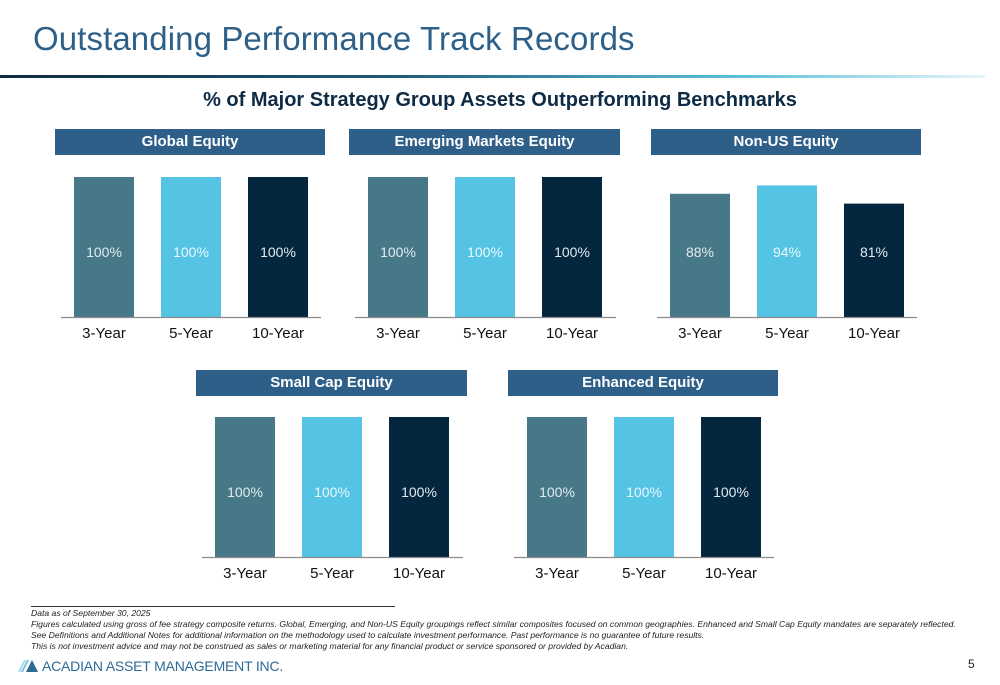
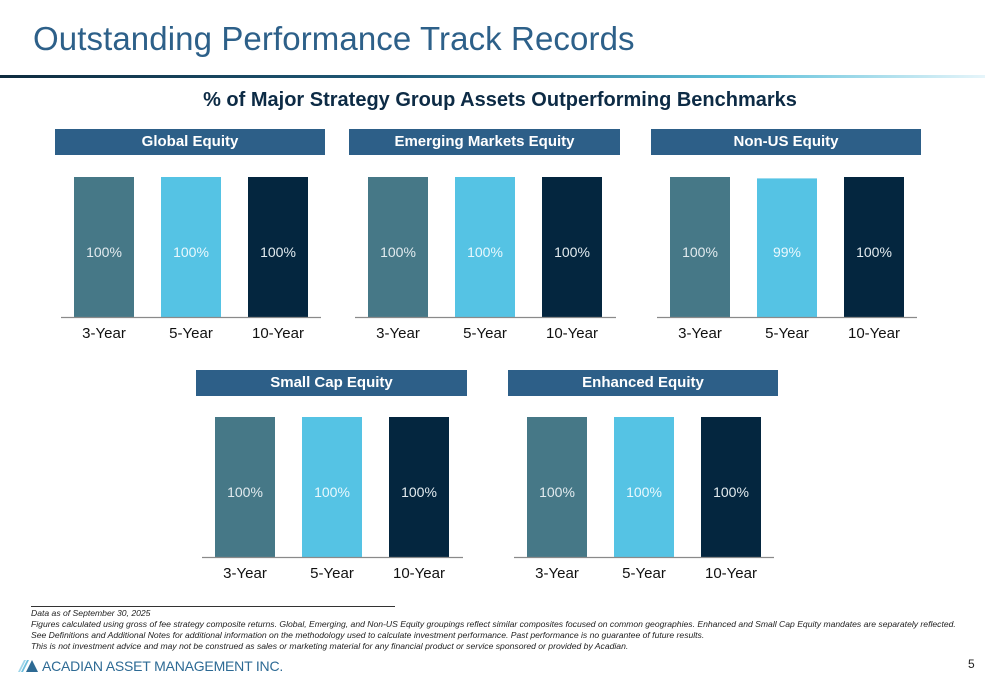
Non-US Equity/3-Year: 88% -> 100%
Non-US Equity/5-Year: 94% -> 99%
Non-US Equity/10-Year: 81% -> 100%
